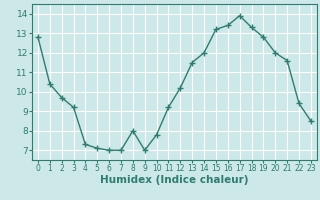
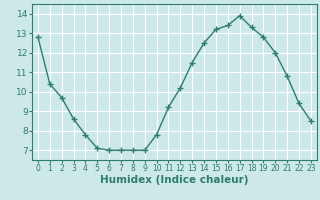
3: 9.2 -> 8.6
4: 7.3 -> 7.8
8: 8.0 -> 7.0
14: 12.0 -> 12.5
21: 11.6 -> 10.8
